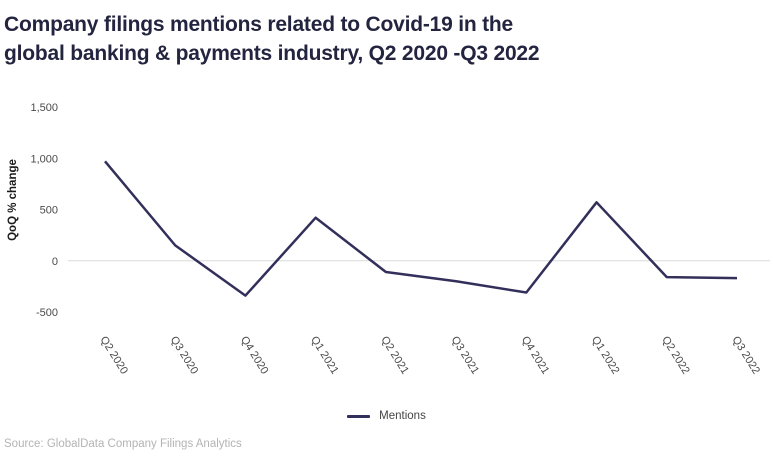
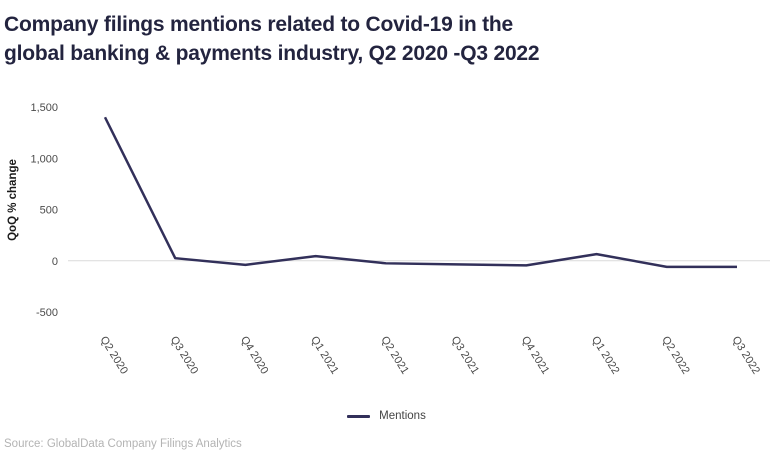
Q2 2020: 970 -> 1400
Q3 2020: 150 -> 20
Q4 2020: -340 -> -40
Q1 2021: 420 -> 40
Q2 2021: -110 -> -20
Q3 2021: -200 -> -40
Q4 2021: -310 -> -40
Q1 2022: 570 -> 60
Q2 2022: -160 -> -60
Q3 2022: -170 -> -60
